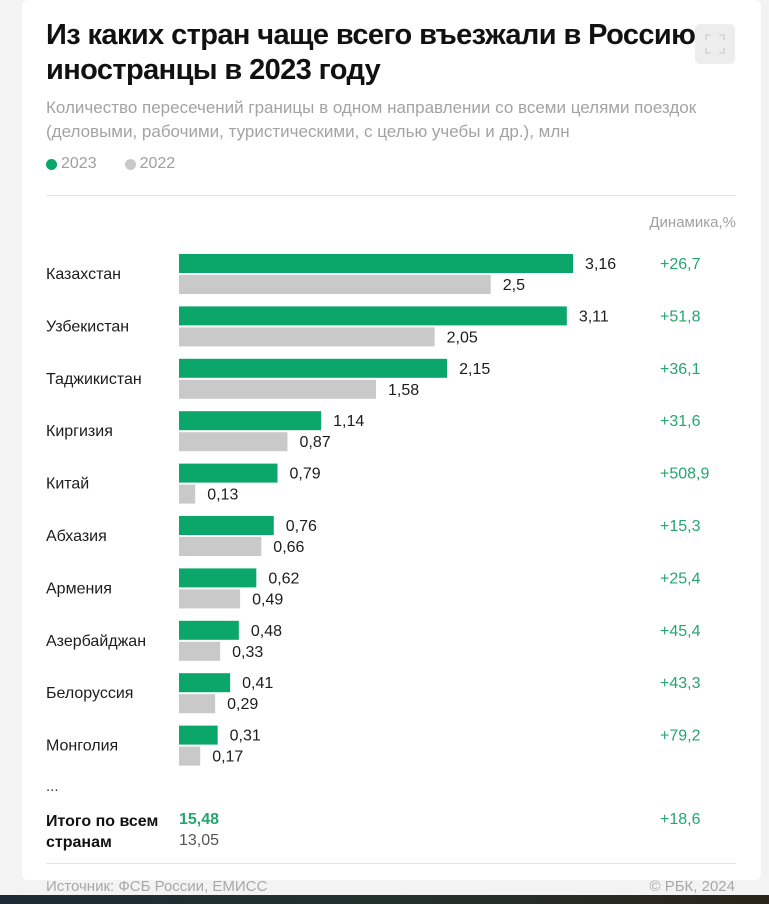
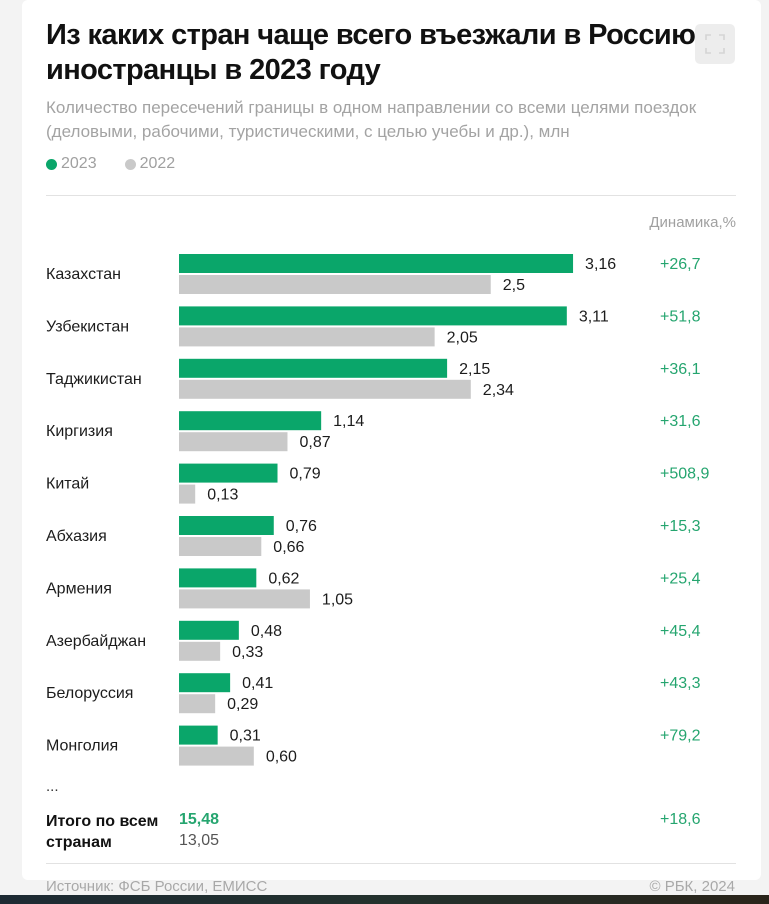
2022/Таджикистан: 1,58 -> 2,34
2022/Армения: 0,49 -> 1,05
2022/Монголия: 0,17 -> 0,60
